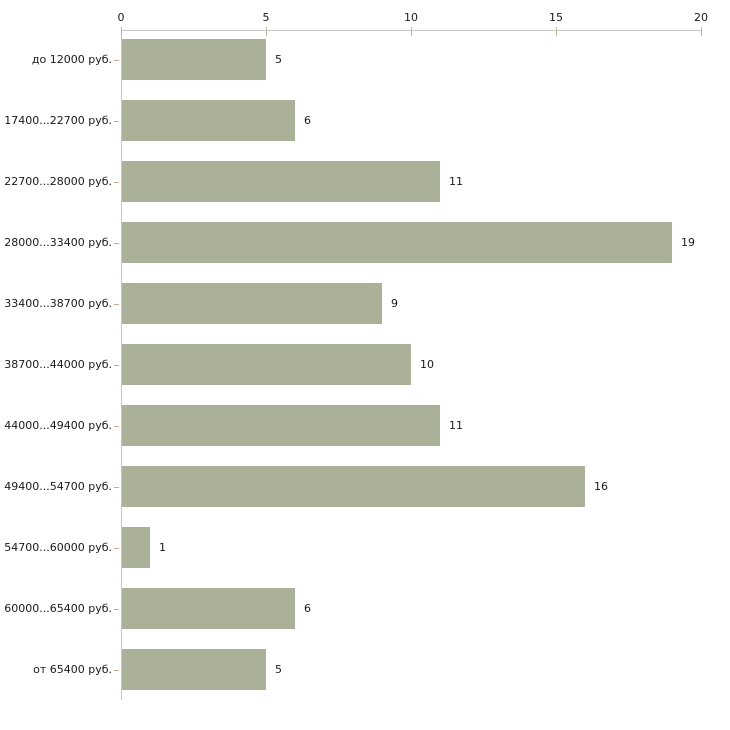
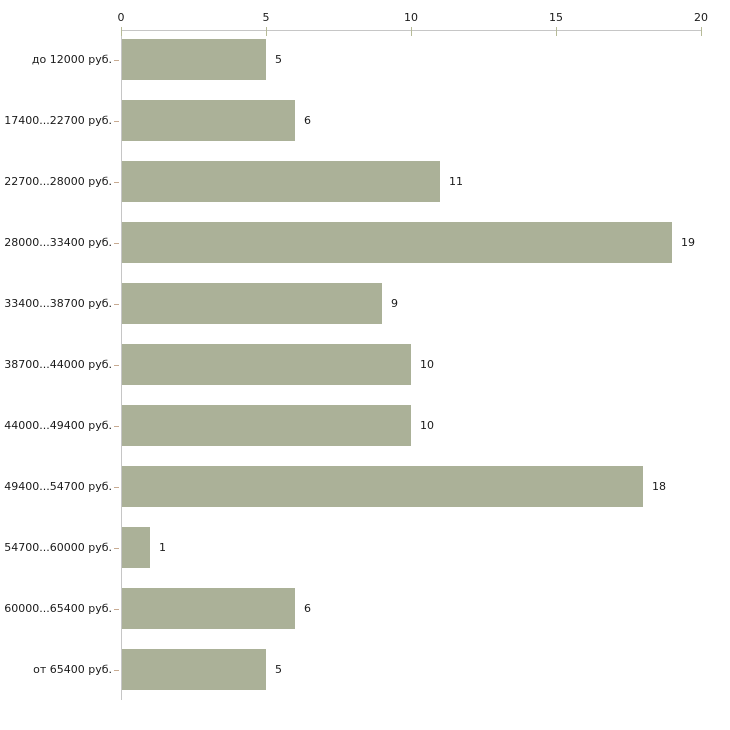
44000...49400 руб.: 11 -> 10
49400...54700 руб.: 16 -> 18
